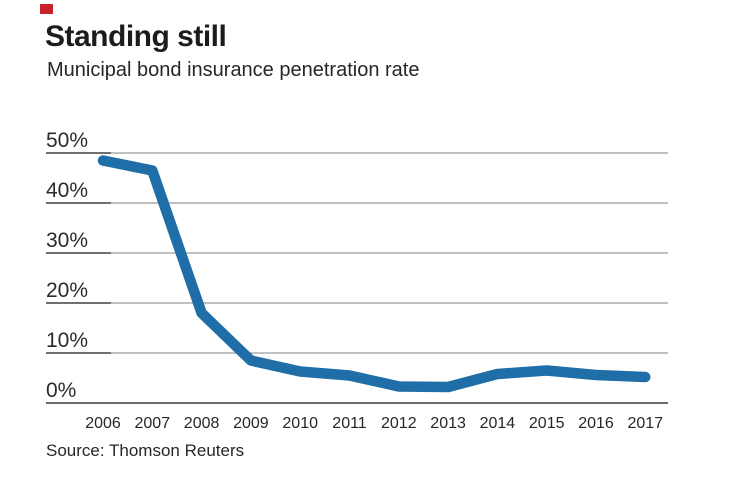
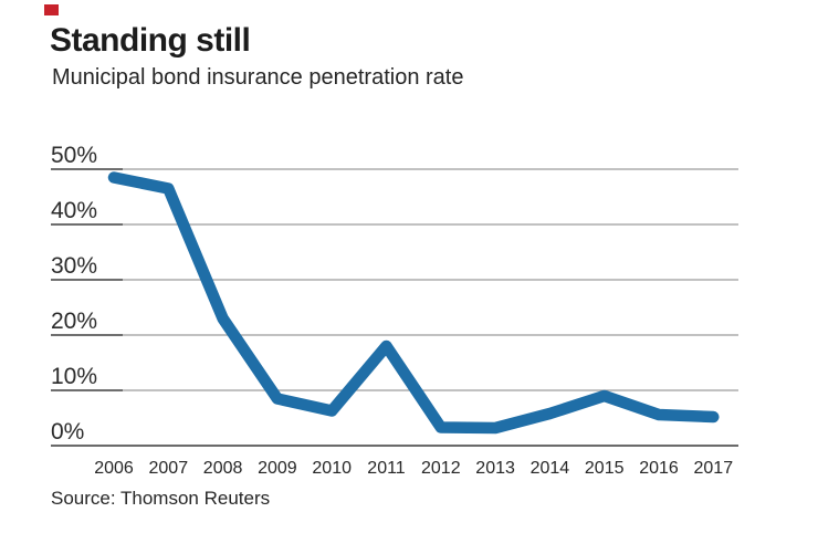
2008: 18% -> 23%
2011: 6% -> 18%
2015: 6% -> 9%
